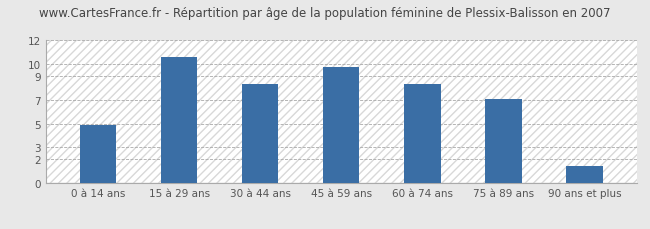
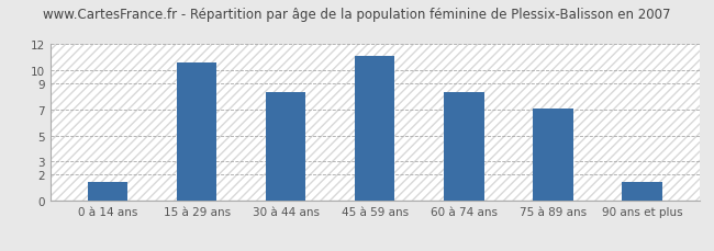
0 à 14 ans: 4.9 -> 1.4
45 à 59 ans: 9.8 -> 11.1
